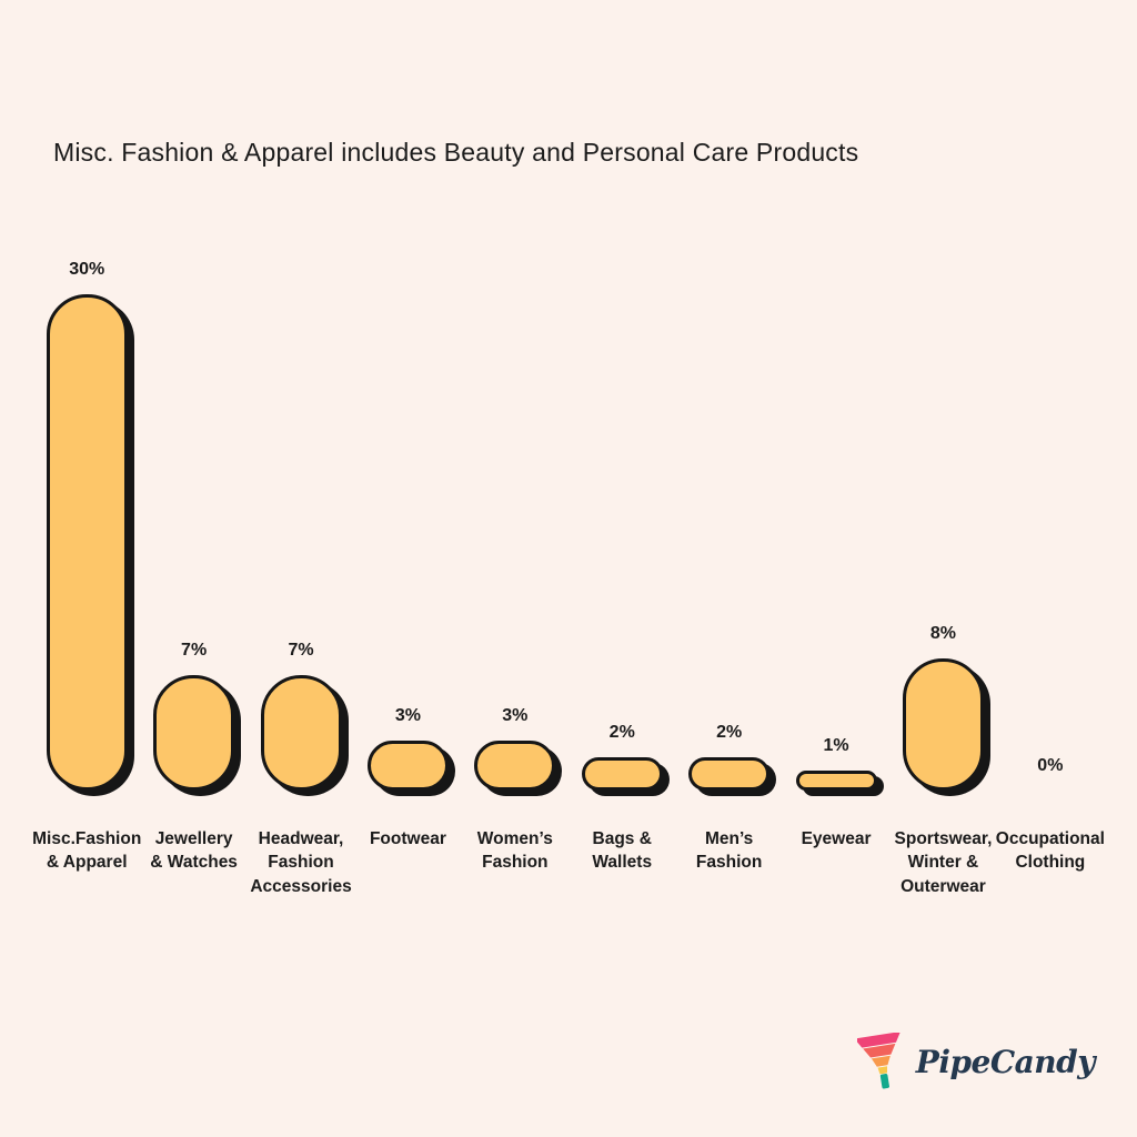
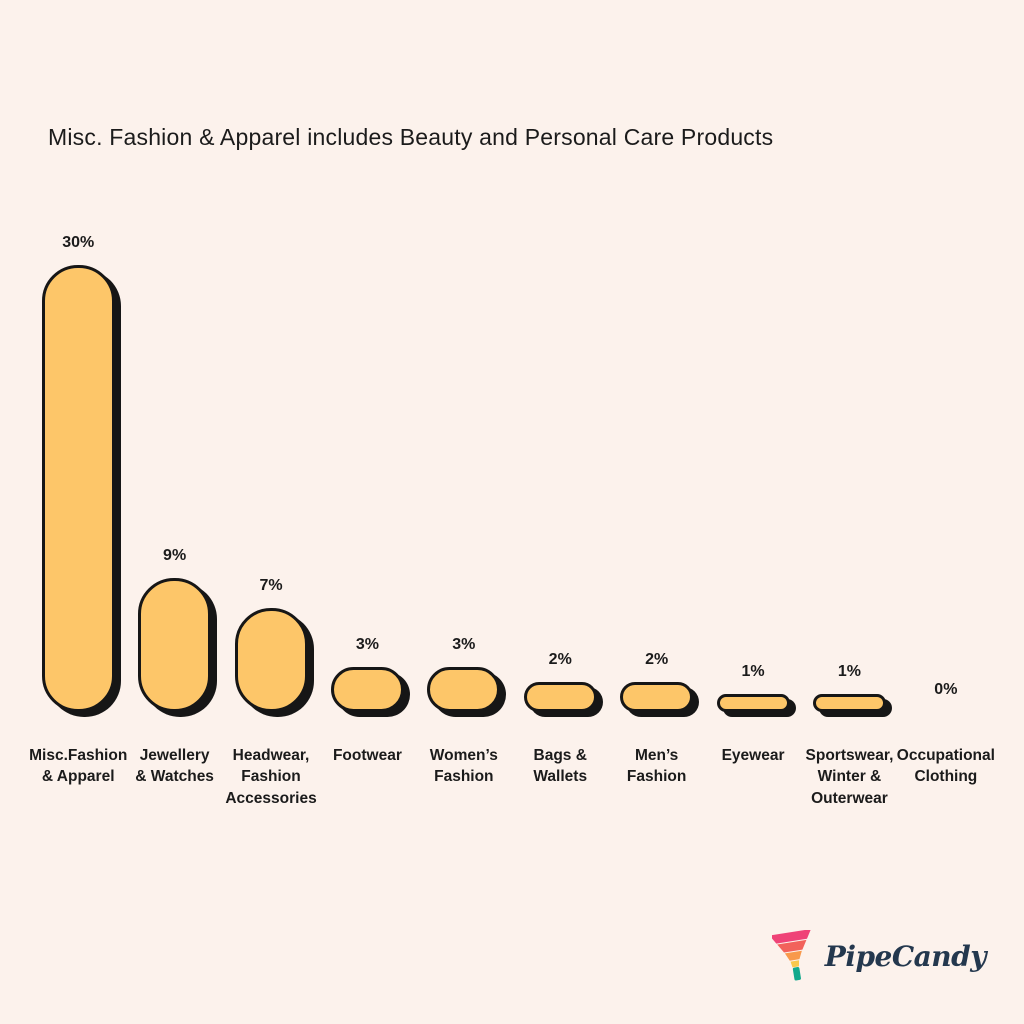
Jewellery & Watches: 7% -> 9%
Sportswear, Winter & Outerwear: 8% -> 1%
